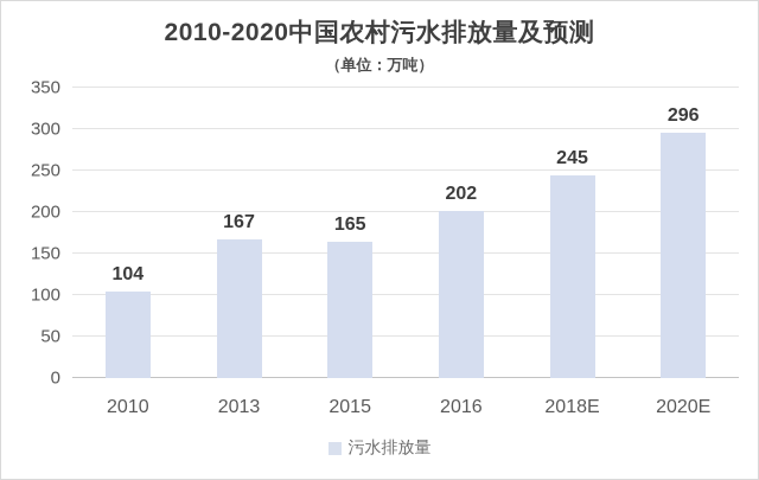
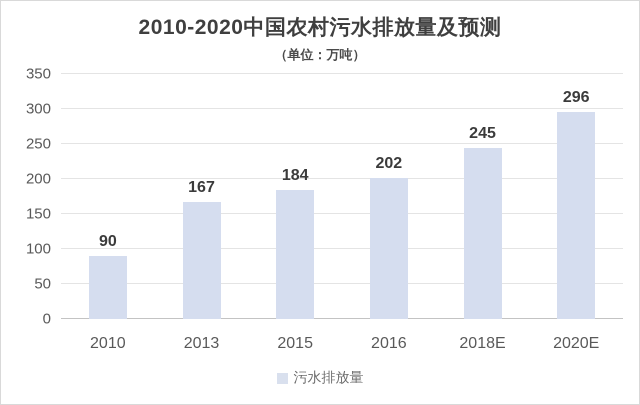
2010: 104 -> 90
2015: 165 -> 184
